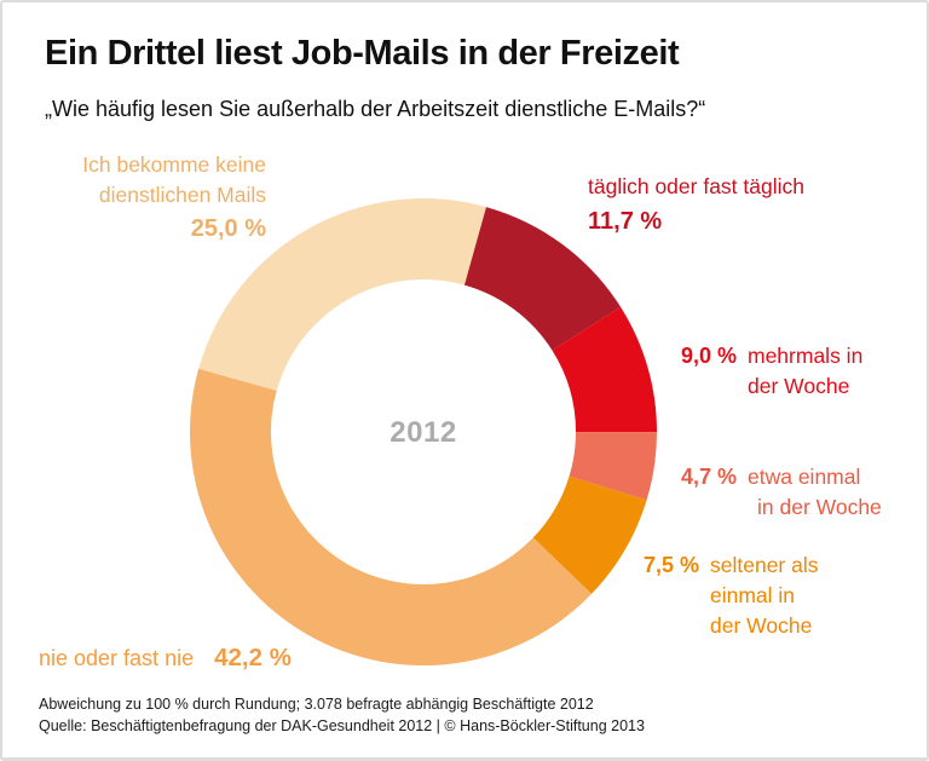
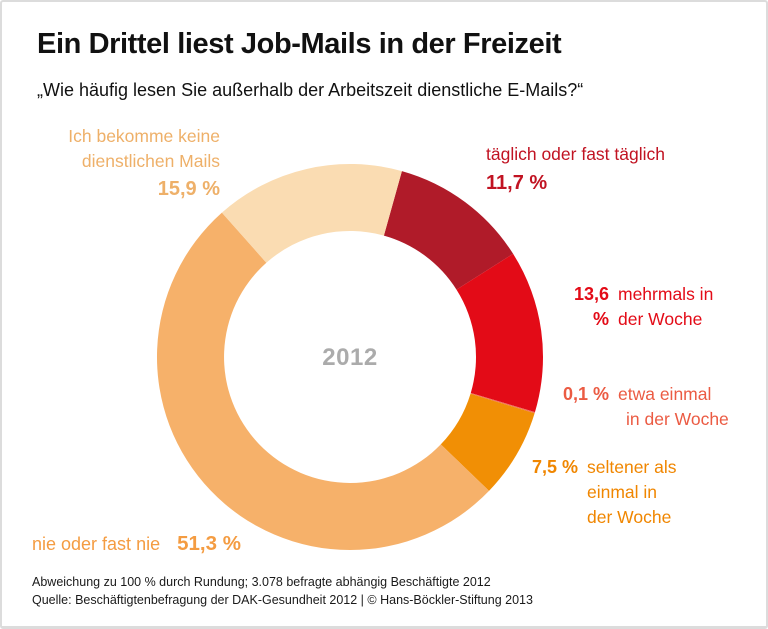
mehrmals in der Woche: 9,0 -> 13,6
etwa einmal in der Woche: 4,7 -> 0,1
nie oder fast nie: 42,2 -> 51,3
Ich bekomme keine dienstlichen Mails: 25,0 -> 15,9
